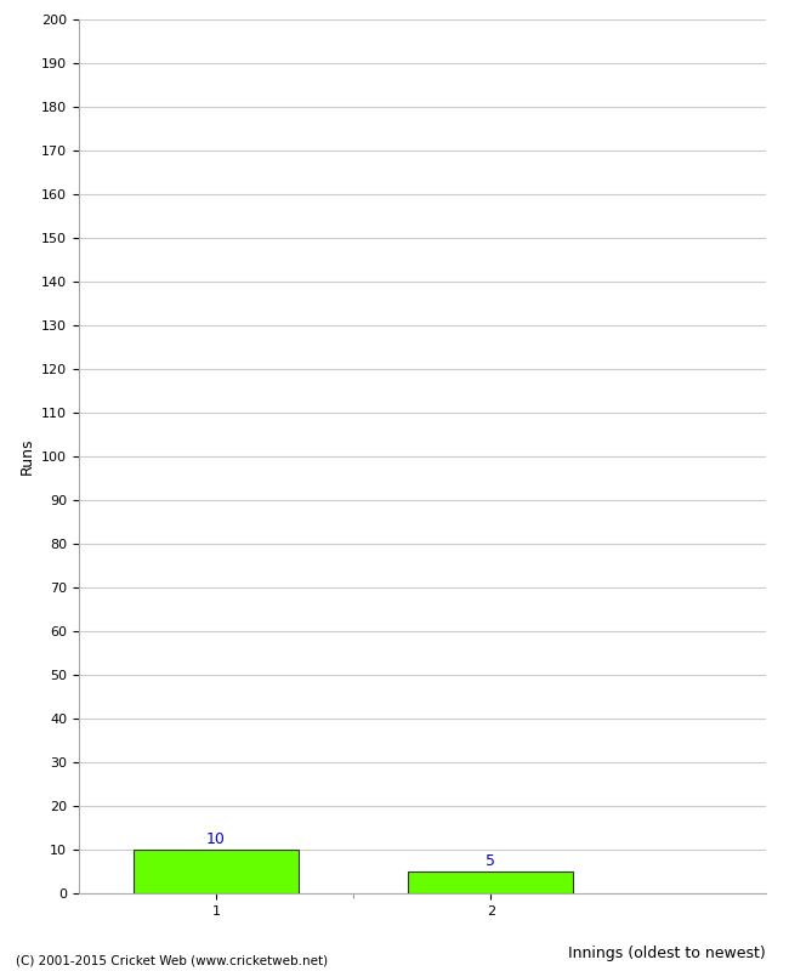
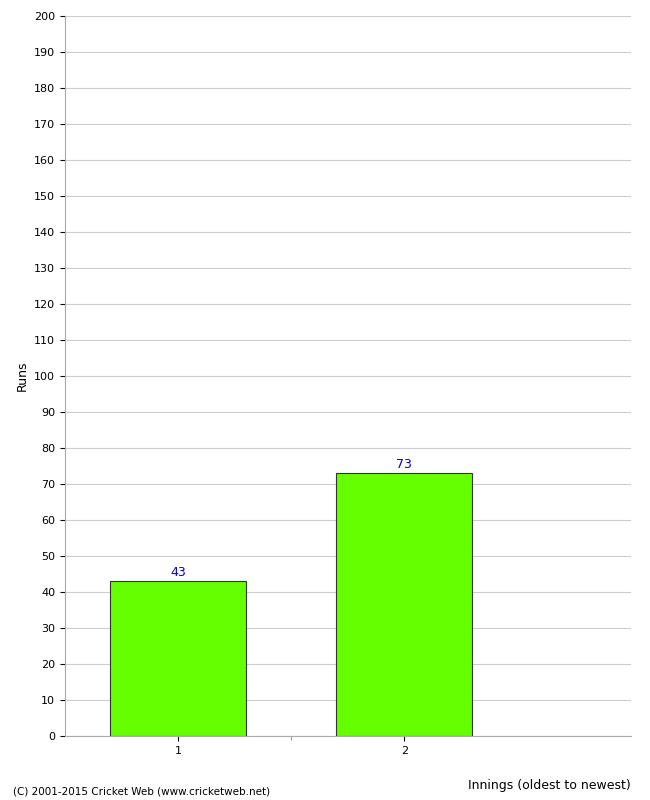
1: 10 -> 43
2: 5 -> 73
